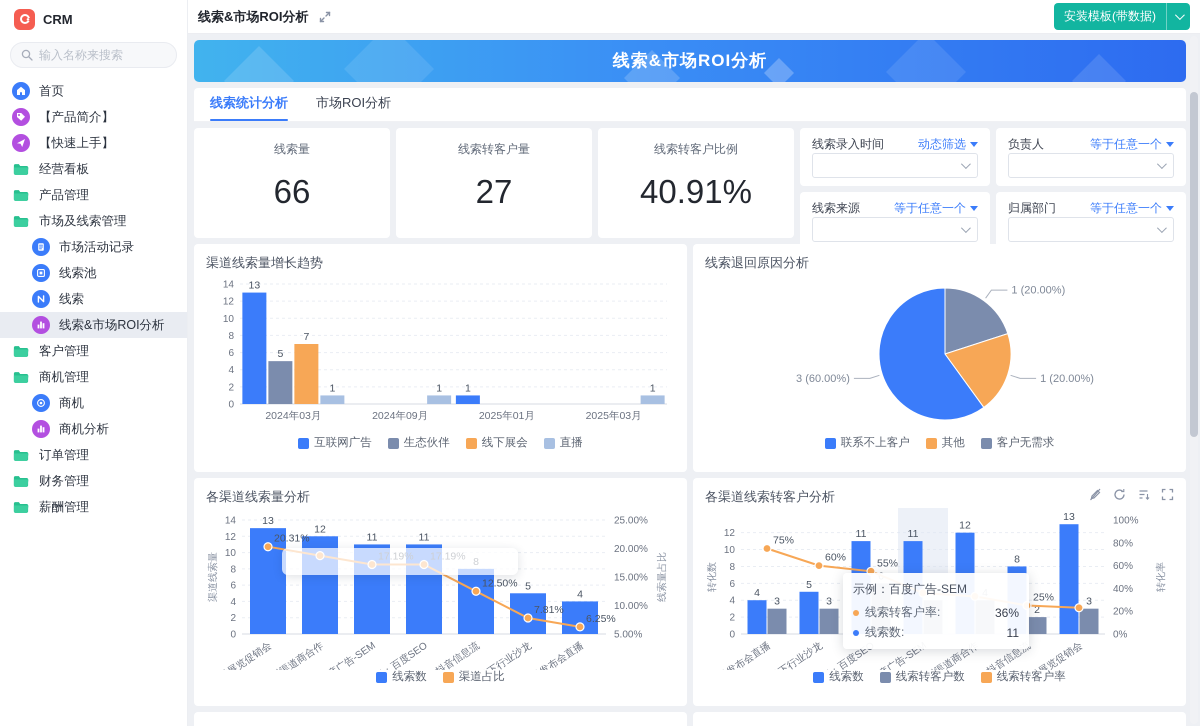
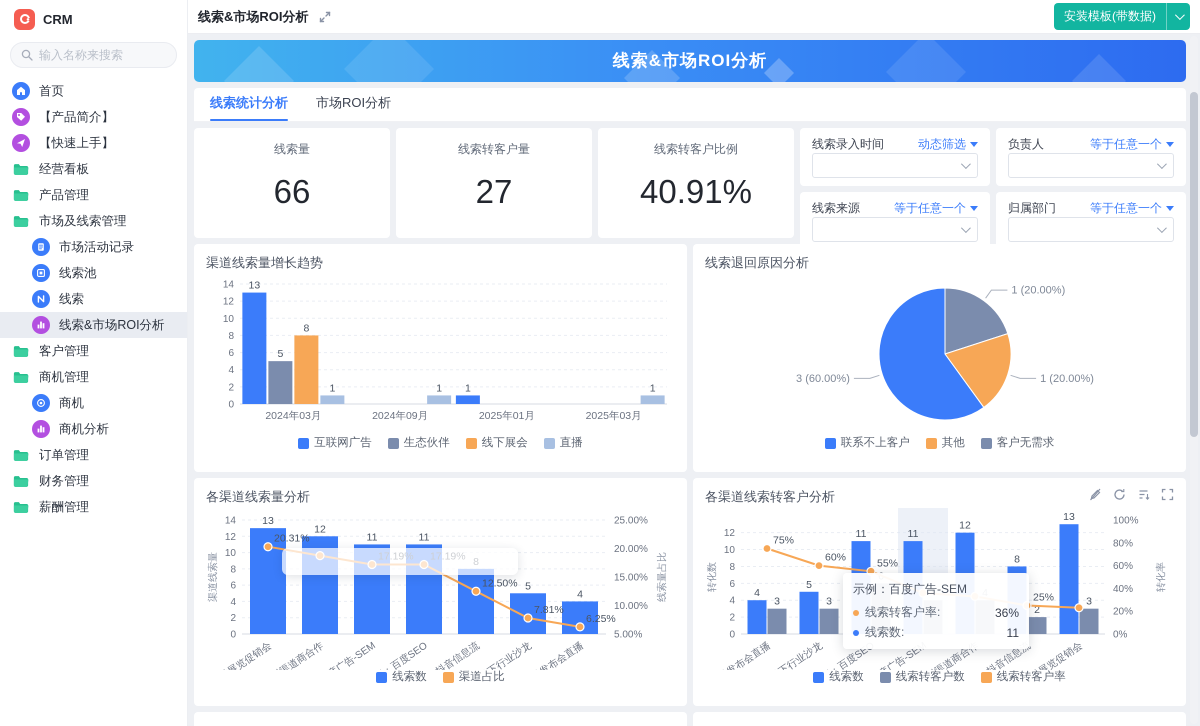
渠道线索量增长趋势/线下展会/2024年03月: 7 -> 8
